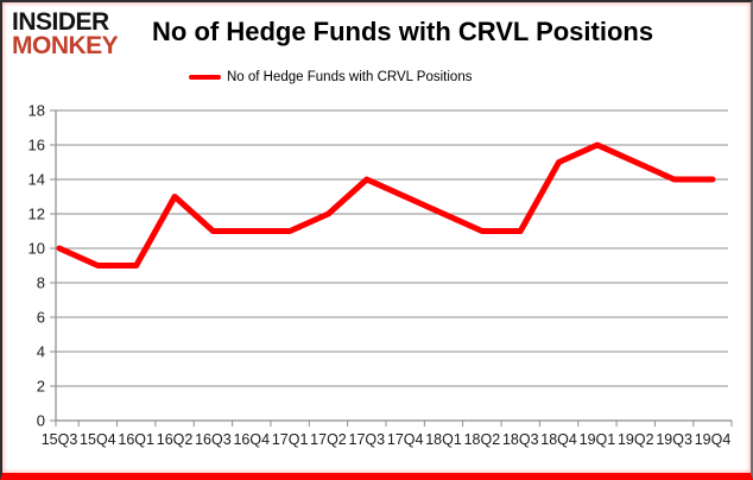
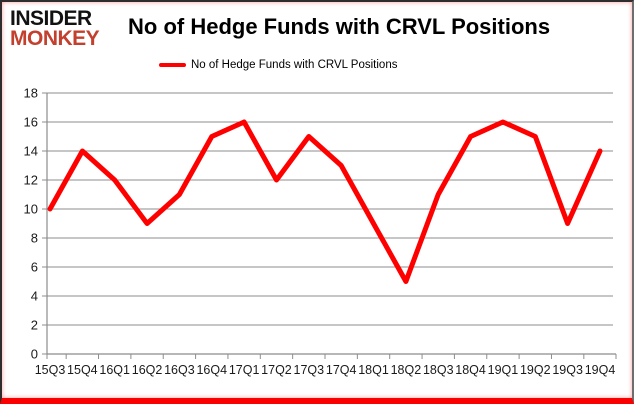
15Q4: 9 -> 14
16Q1: 9 -> 12
16Q2: 13 -> 9
16Q4: 11 -> 15
17Q1: 11 -> 16
17Q3: 14 -> 15
18Q1: 12 -> 9
18Q2: 11 -> 5
19Q3: 14 -> 9
